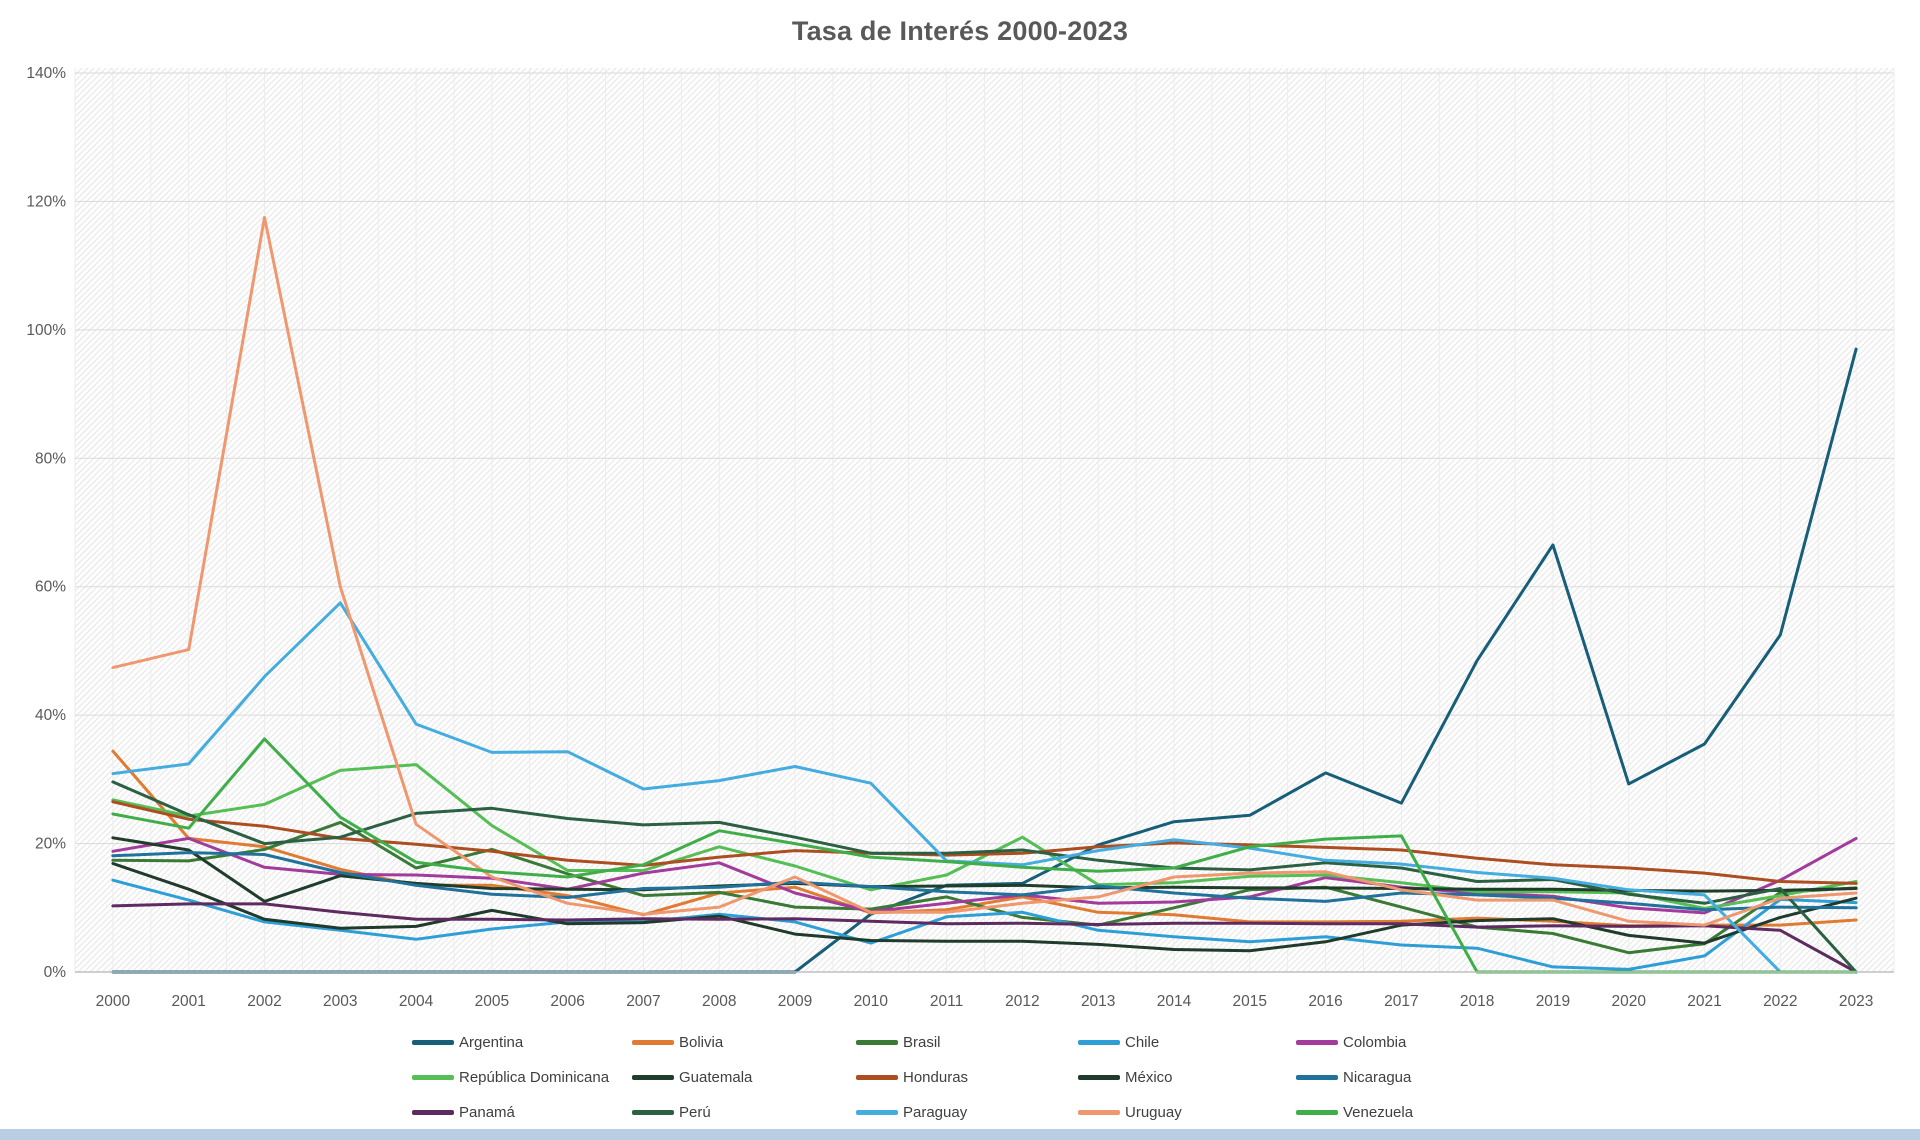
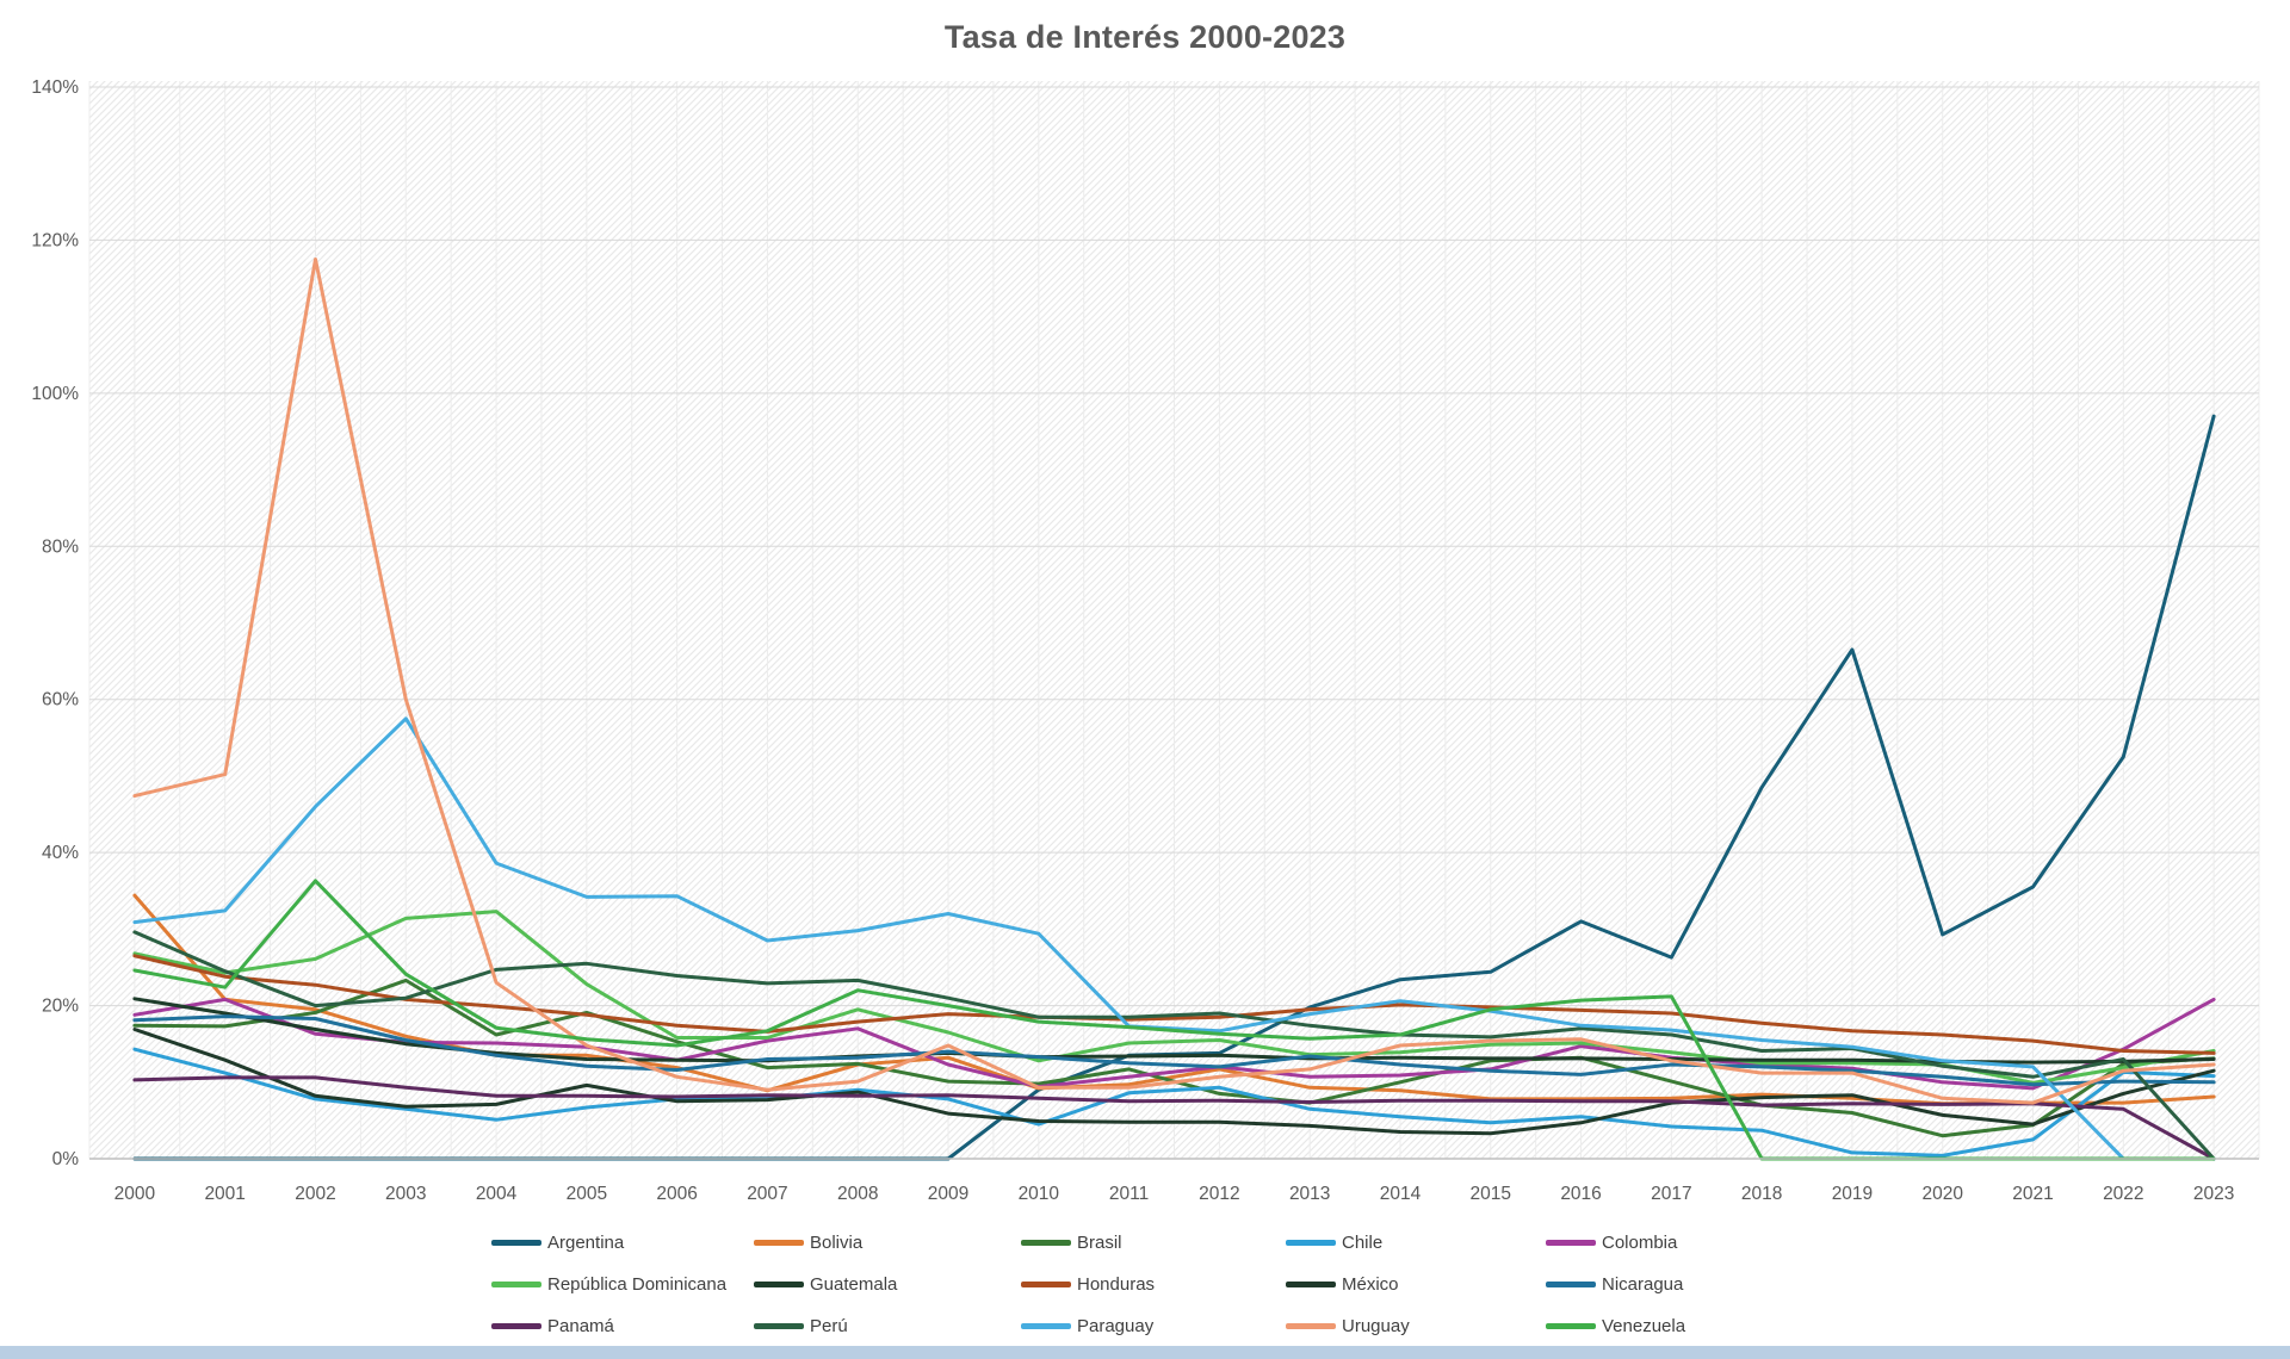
Guatemala/2002: 11% -> 17%
República Dominicana/2012: 21% -> 16%
